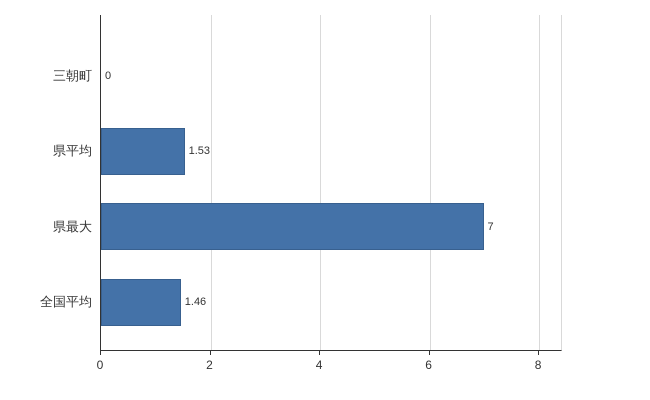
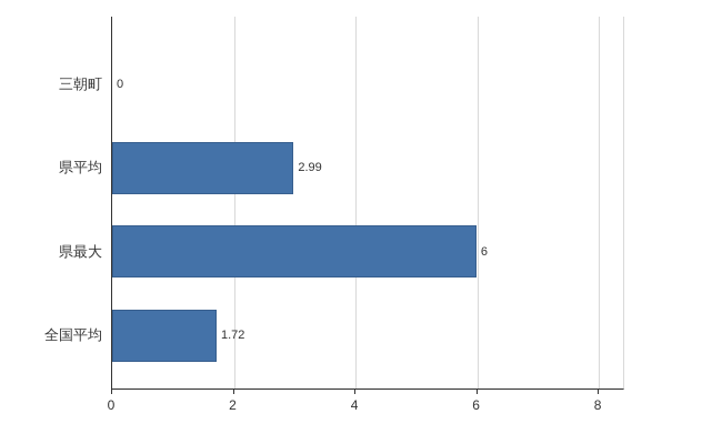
県平均: 1.53 -> 2.99
県最大: 7 -> 6
全国平均: 1.46 -> 1.72
